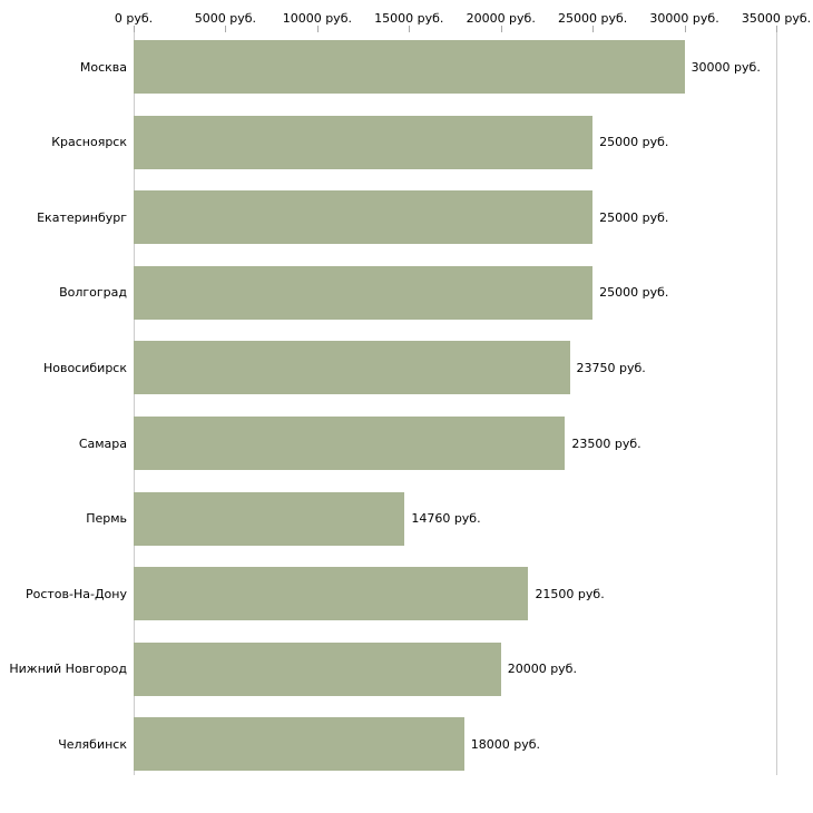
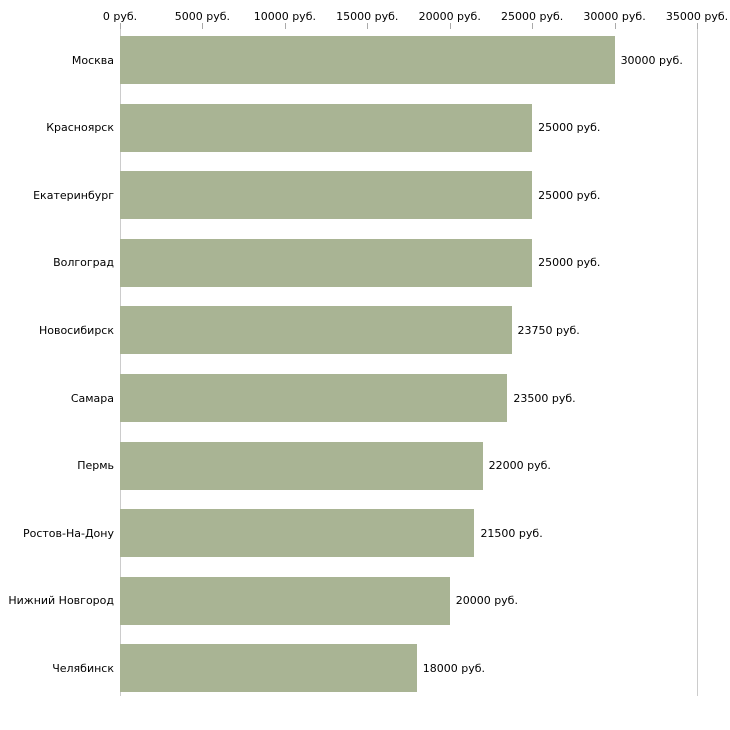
Пермь: 14760 -> 22000
